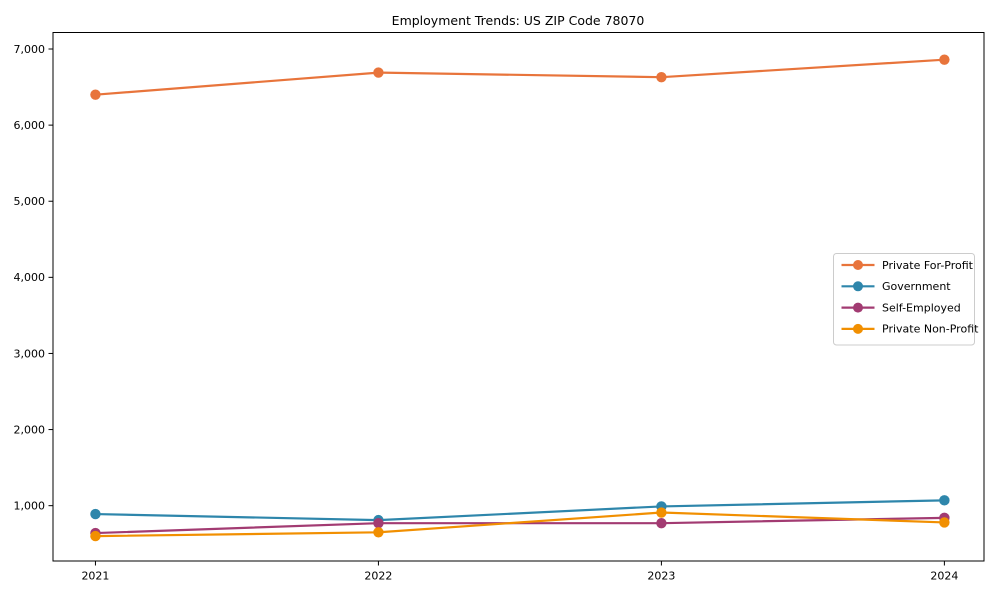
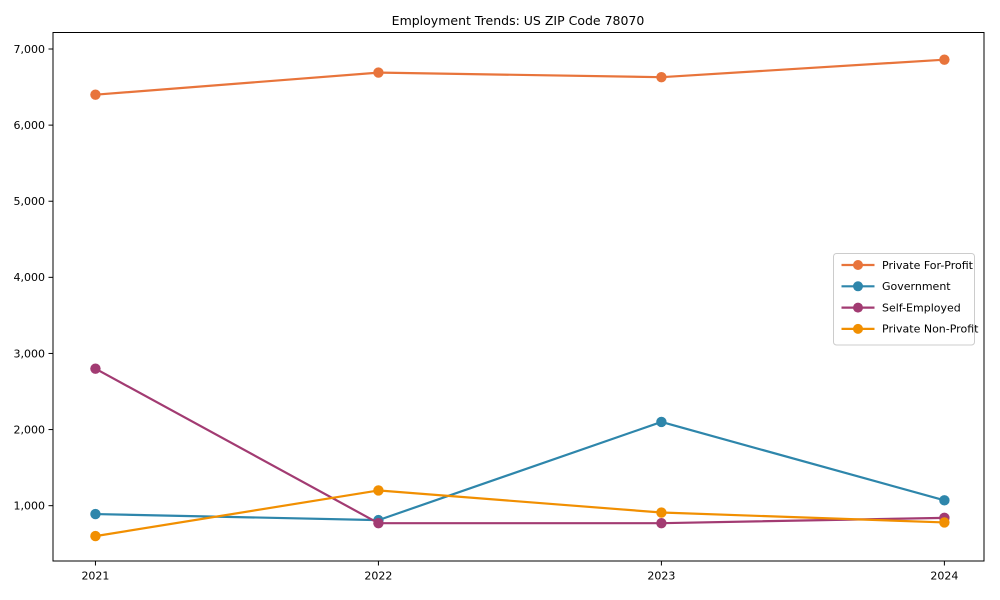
Self-Employed/2021: 600 -> 2800
Private Non-Profit/2022: 600 -> 1200
Government/2023: 1000 -> 2100
